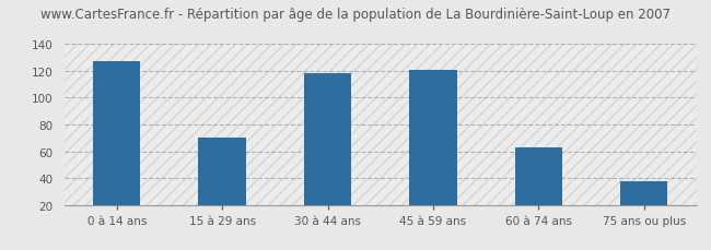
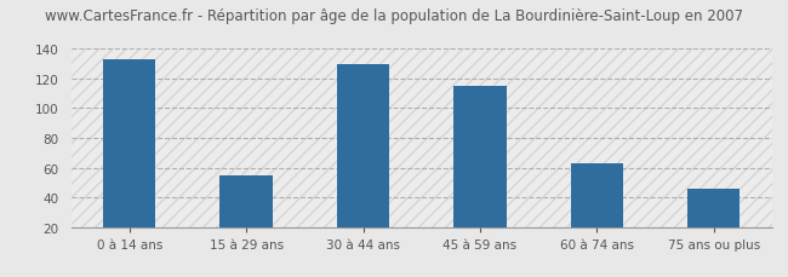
0 à 14 ans: 127 -> 133
15 à 29 ans: 70 -> 55
30 à 44 ans: 118 -> 130
45 à 59 ans: 121 -> 115
75 ans ou plus: 38 -> 46
